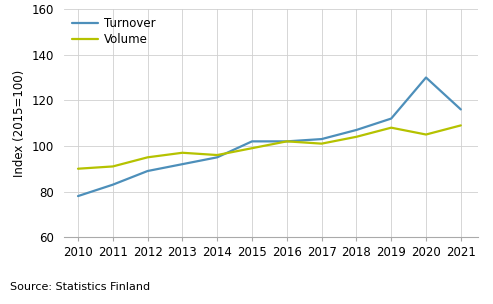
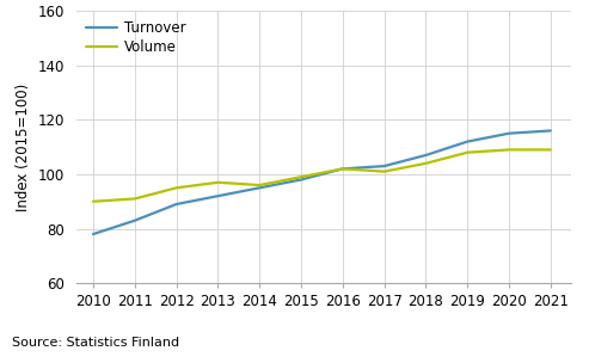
Turnover/2015: 102 -> 98
Turnover/2020: 130 -> 115
Volume/2020: 105 -> 109
